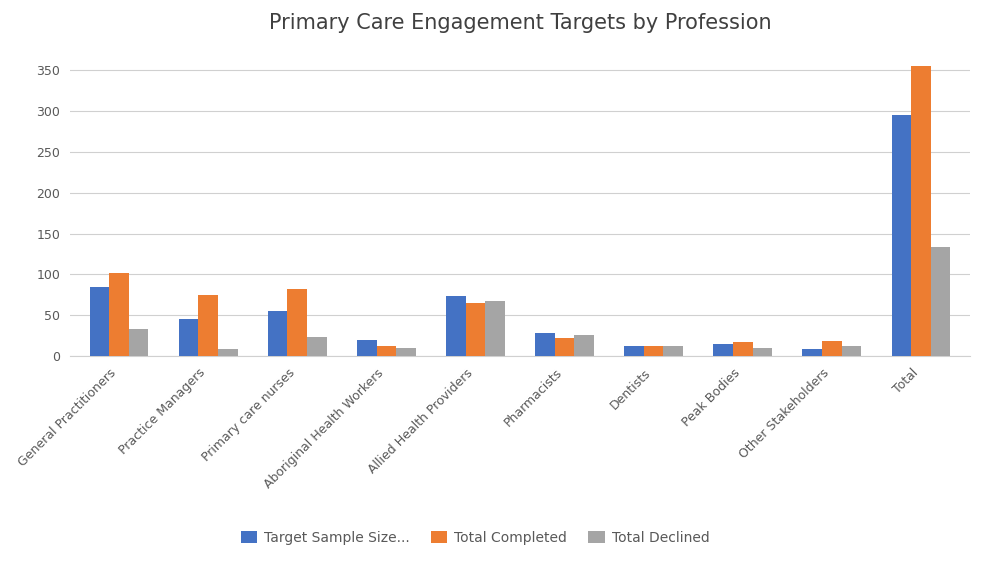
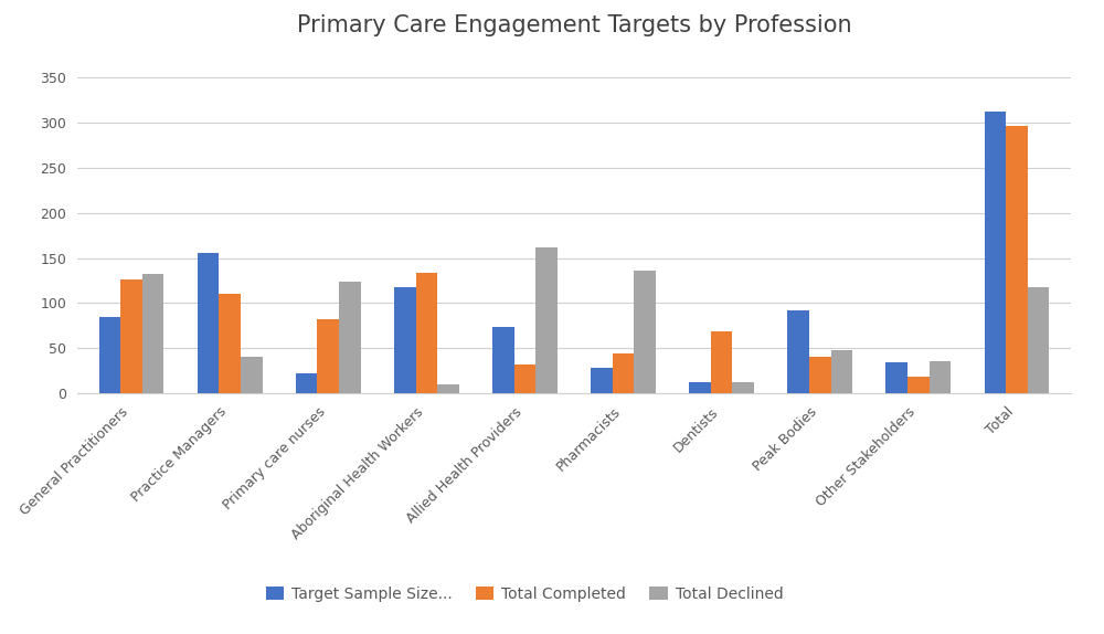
Total Completed/General Practitioners: 102 -> 126
Total Declined/General Practitioners: 33 -> 132
Target Sample Size.../Practice Managers: 45 -> 156
Total Completed/Practice Managers: 75 -> 110
Total Declined/Practice Managers: 8 -> 40
Target Sample Size.../Primary care nurses: 55 -> 22
Total Declined/Primary care nurses: 23 -> 124
Target Sample Size.../Aboriginal Health Workers: 20 -> 118
Total Completed/Aboriginal Health Workers: 12 -> 134
Total Completed/Allied Health Providers: 65 -> 32
Total Declined/Allied Health Providers: 67 -> 162
Total Completed/Pharmacists: 22 -> 44
Total Declined/Pharmacists: 25 -> 136
Total Completed/Dentists: 12 -> 68
Target Sample Size.../Peak Bodies: 15 -> 92
Total Completed/Peak Bodies: 17 -> 40
Total Declined/Peak Bodies: 10 -> 48
Target Sample Size.../Other Stakeholders: 8 -> 34
Total Declined/Other Stakeholders: 12 -> 36
Target Sample Size.../Total: 295 -> 312
Total Completed/Total: 355 -> 296
Total Declined/Total: 133 -> 118
